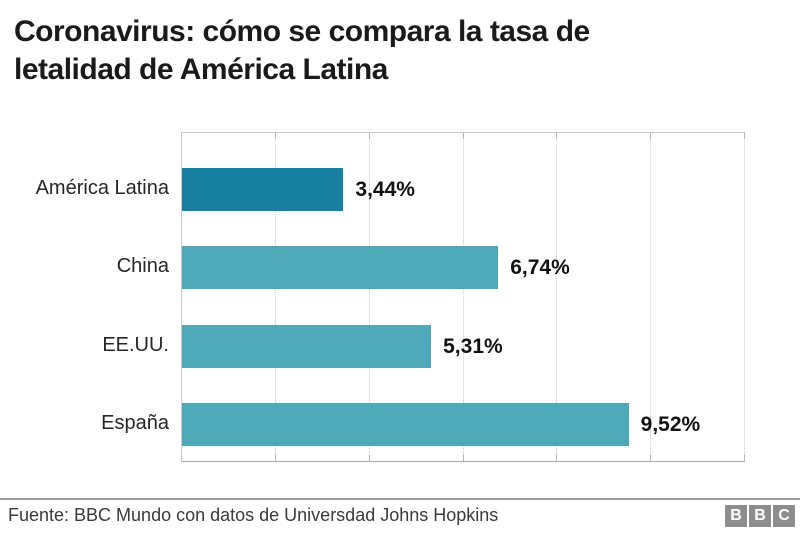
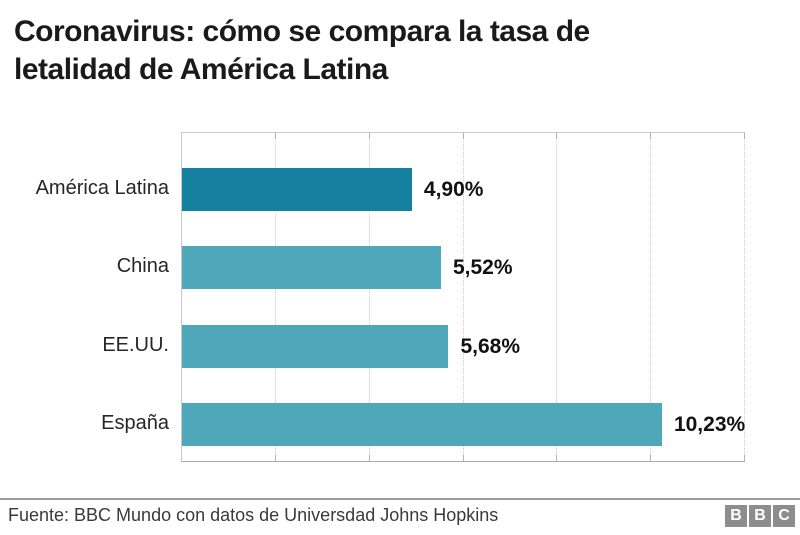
América Latina: 3,44% -> 4,90%
China: 6,74% -> 5,52%
EE.UU.: 5,31% -> 5,68%
España: 9,52% -> 10,23%
